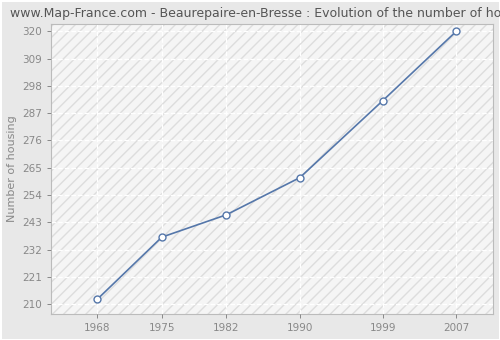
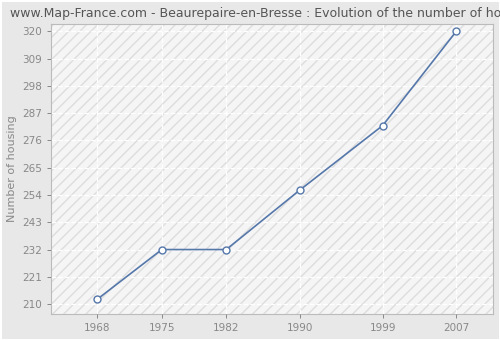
1975: 237 -> 232
1982: 246 -> 232
1990: 261 -> 256
1999: 292 -> 282
